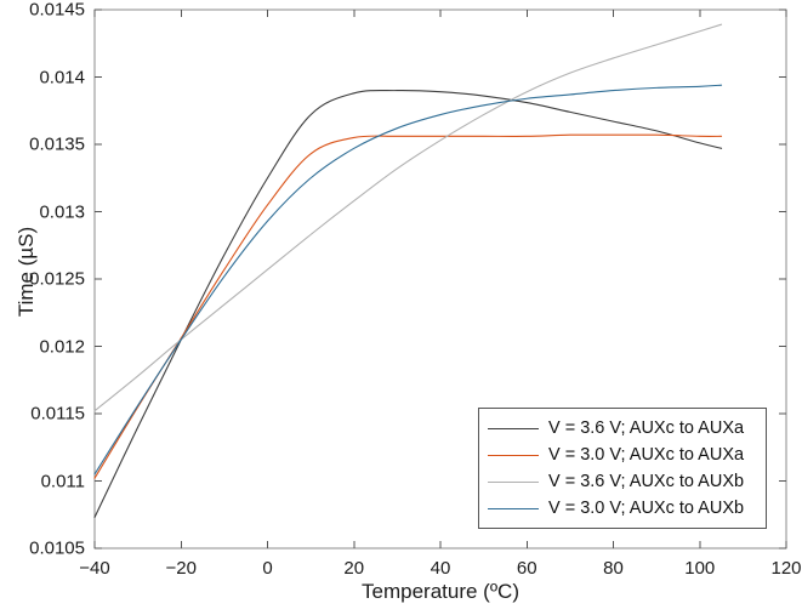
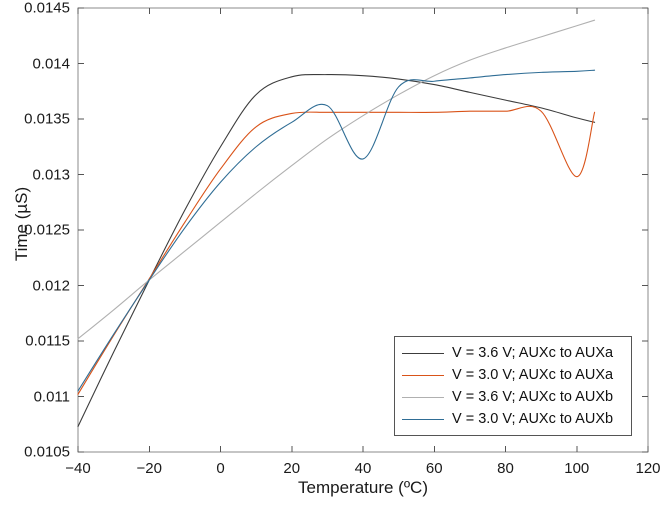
V = 3.0 V; AUXc to AUXb/40: 0.01372 -> 0.01314
V = 3.0 V; AUXc to AUXa/100: 0.01356 -> 0.01298
